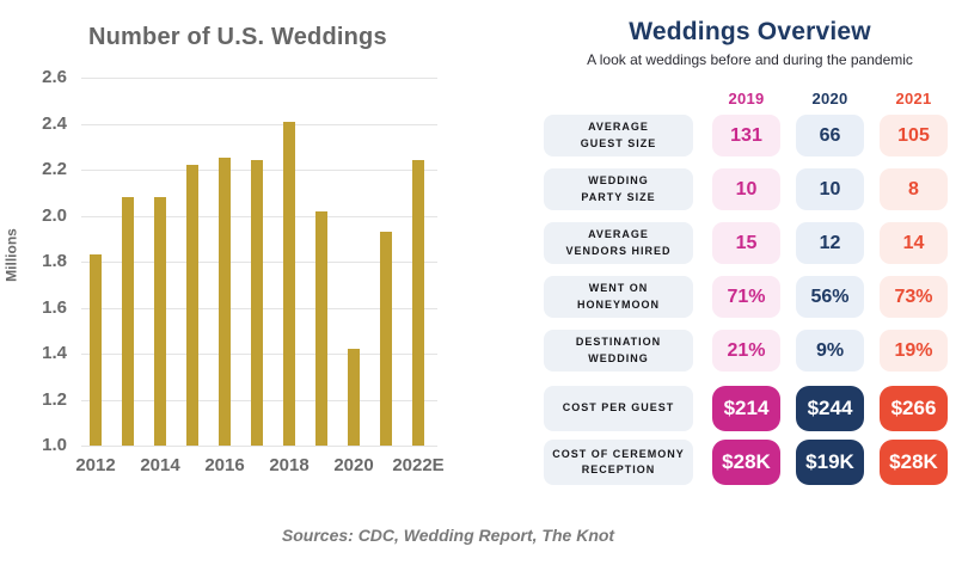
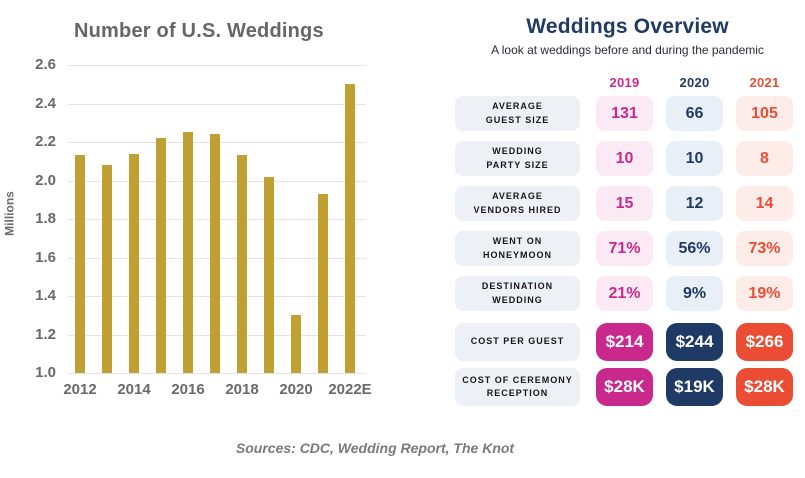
2012: 1.83 -> 2.13
2014: 2.08 -> 2.14
2018: 2.41 -> 2.13
2020: 1.42 -> 1.30
2022E: 2.24 -> 2.50
